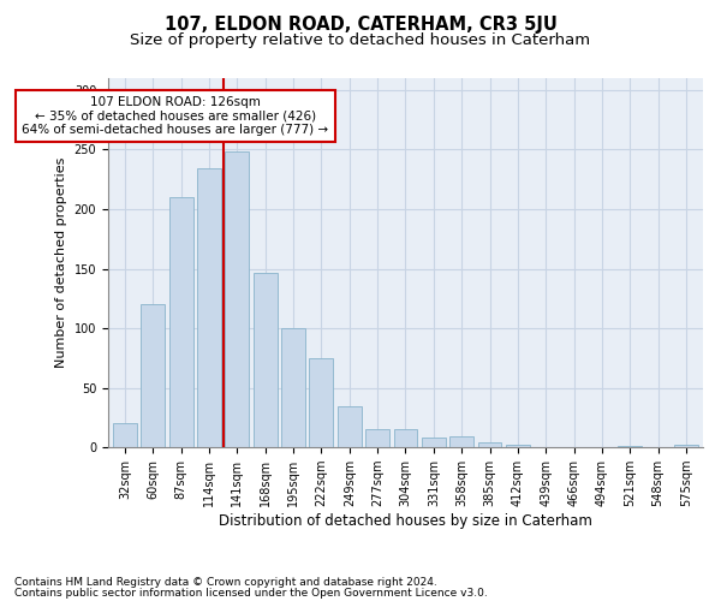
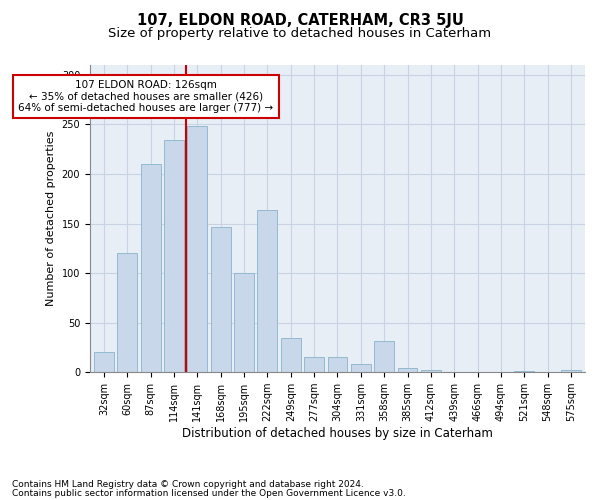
222sqm: 75 -> 164
358sqm: 9 -> 32
